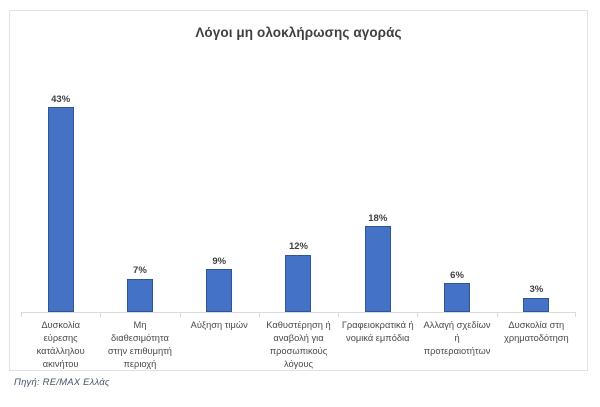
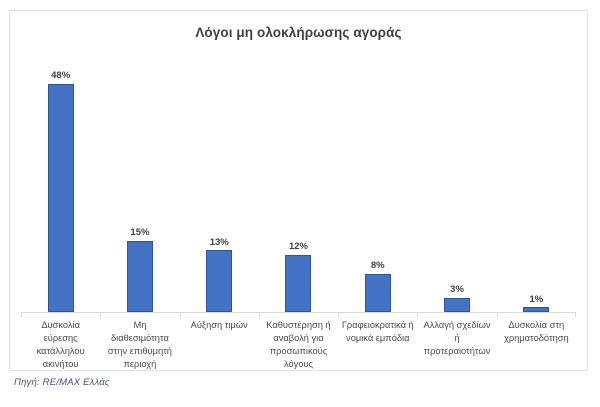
Δυσκολία εύρεσης κατάλληλου ακινήτου: 43% -> 48%
Μη διαθεσιμότητα στην επιθυμητή περιοχή: 7% -> 15%
Αύξηση τιμών: 9% -> 13%
Γραφειοκρατικά ή νομικά εμπόδια: 18% -> 8%
Αλλαγή σχεδίων ή προτεραιοτήτων: 6% -> 3%
Δυσκολία στη χρηματοδότηση: 3% -> 1%
